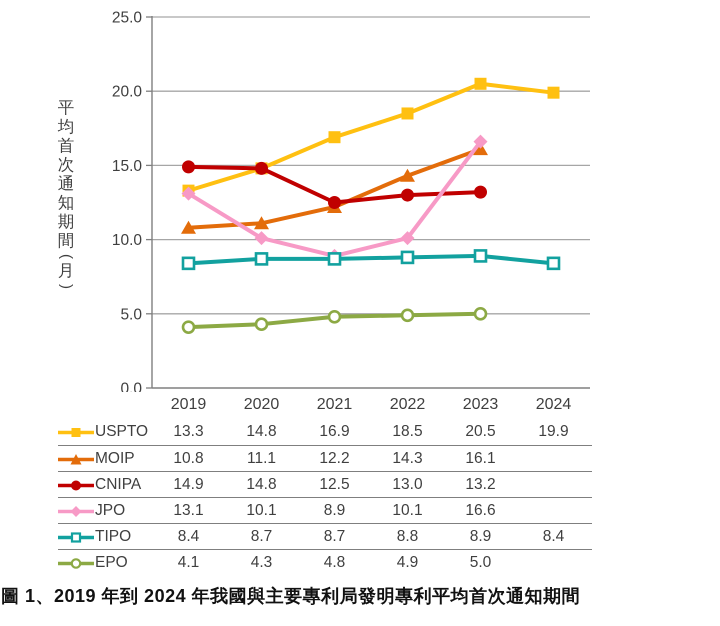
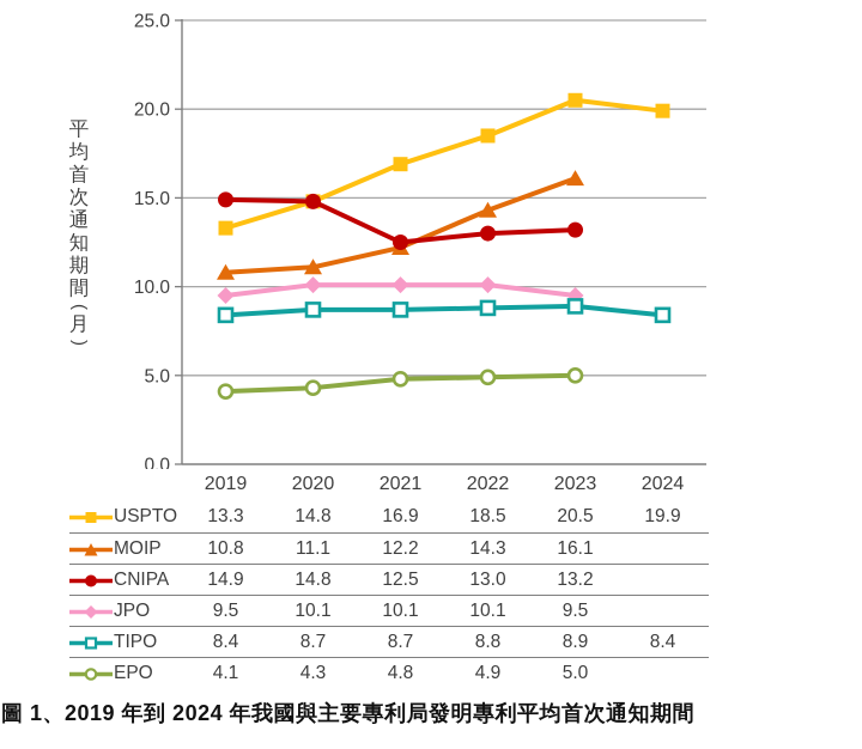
JPO/2019: 13.1 -> 9.5
JPO/2021: 8.9 -> 10.1
JPO/2023: 16.6 -> 9.5
